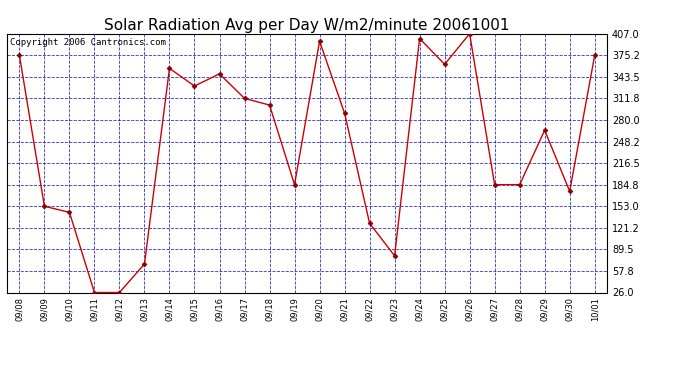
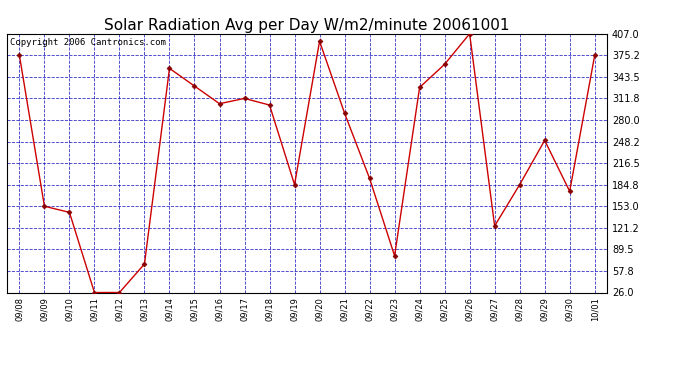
09/16: 348 -> 304
09/22: 128 -> 194
09/24: 400 -> 328
09/27: 185 -> 124
09/29: 265 -> 250
